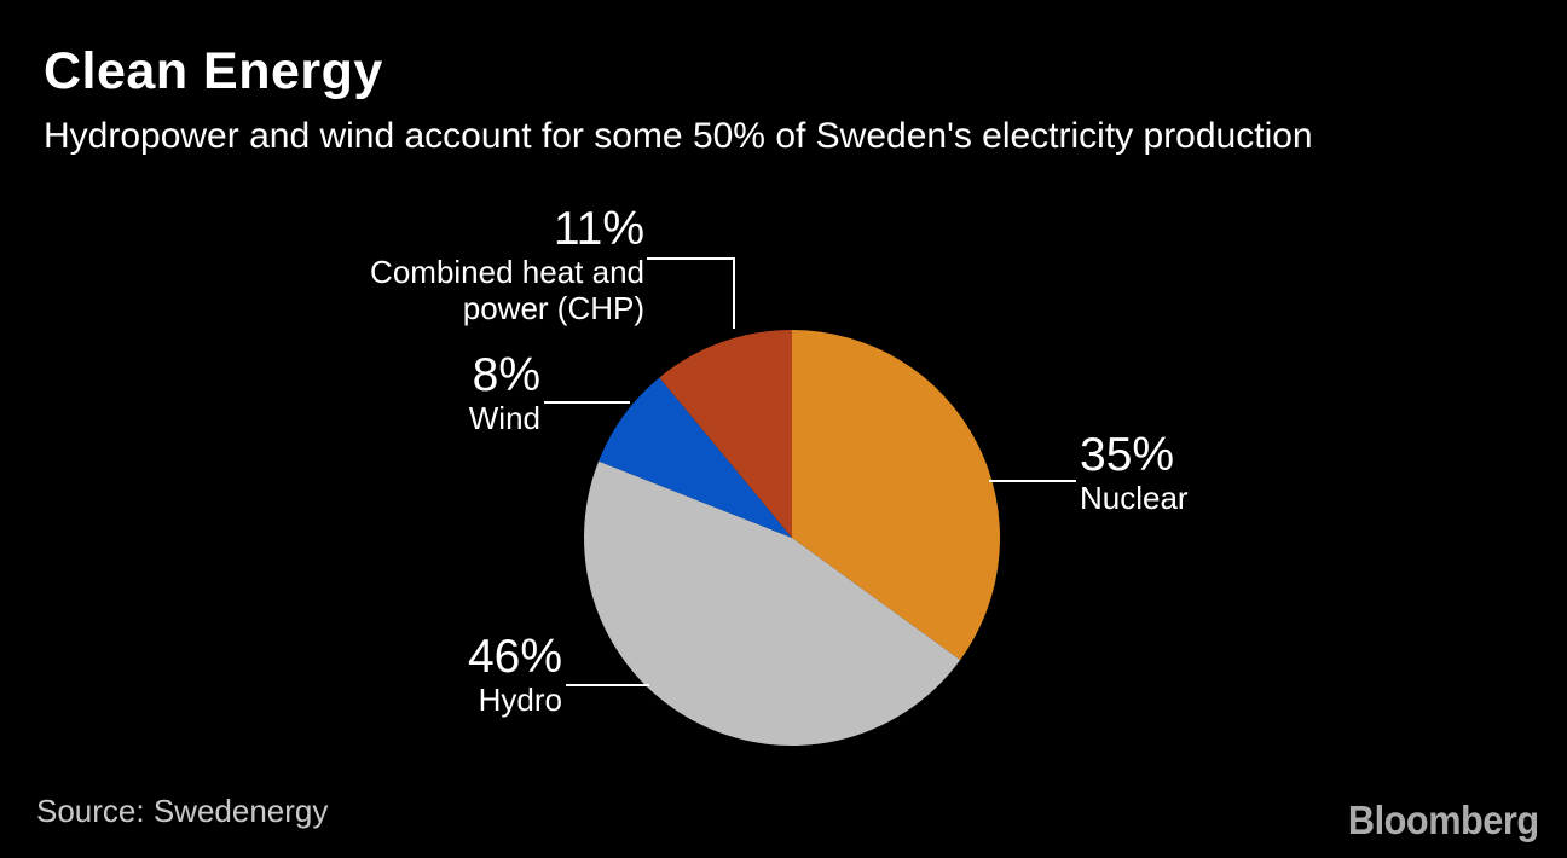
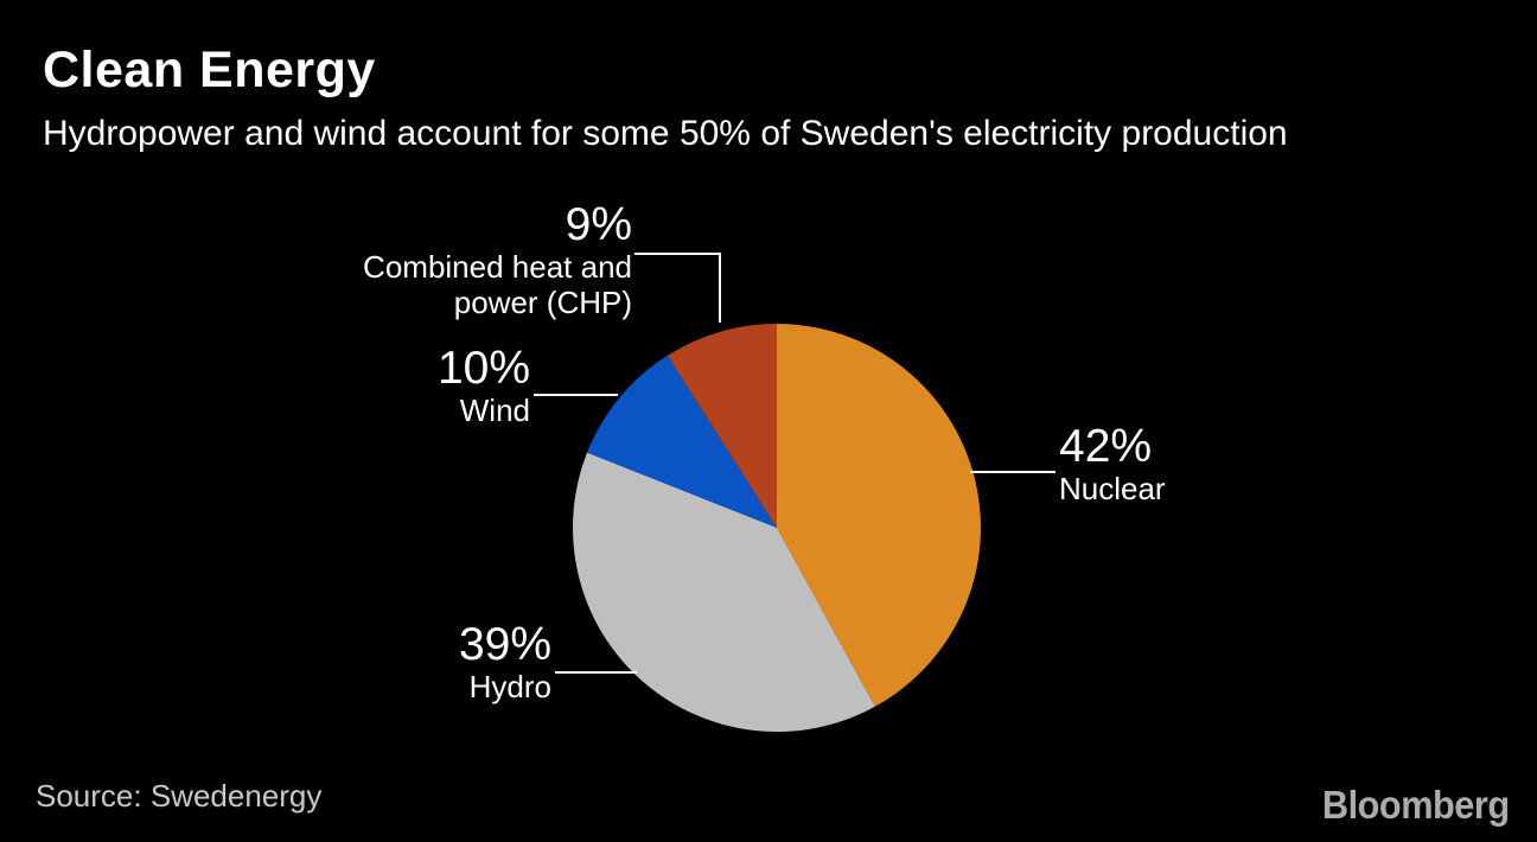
Nuclear: 35% -> 42%
Hydro: 46% -> 39%
Wind: 8% -> 10%
Combined heat and power (CHP): 11% -> 9%
